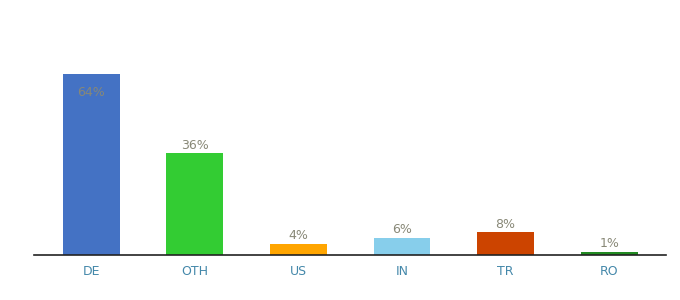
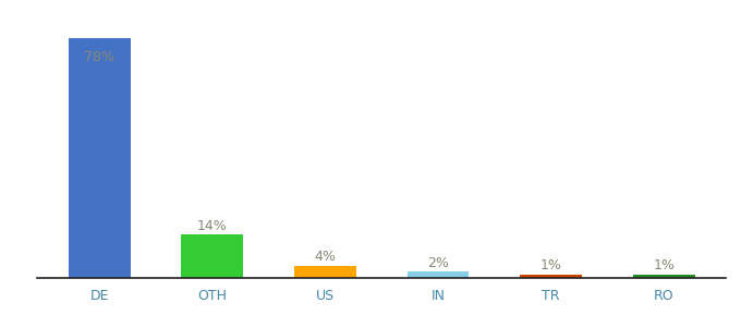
DE: 64% -> 78%
OTH: 36% -> 14%
IN: 6% -> 2%
TR: 8% -> 1%
